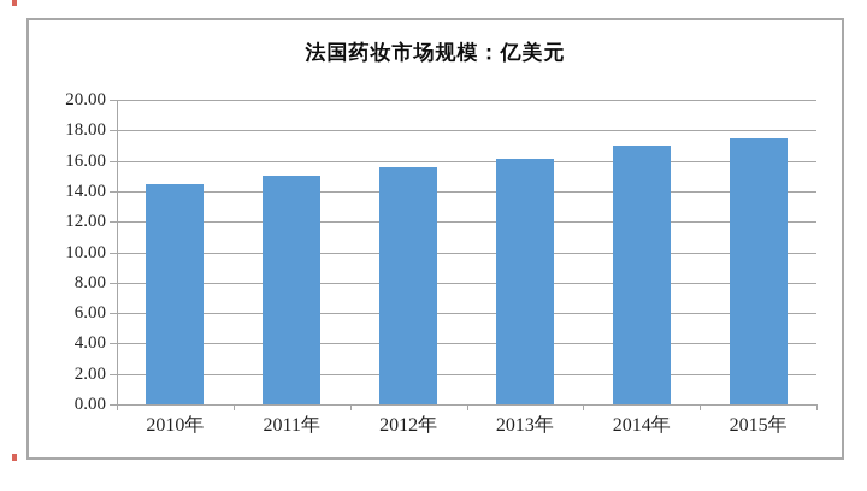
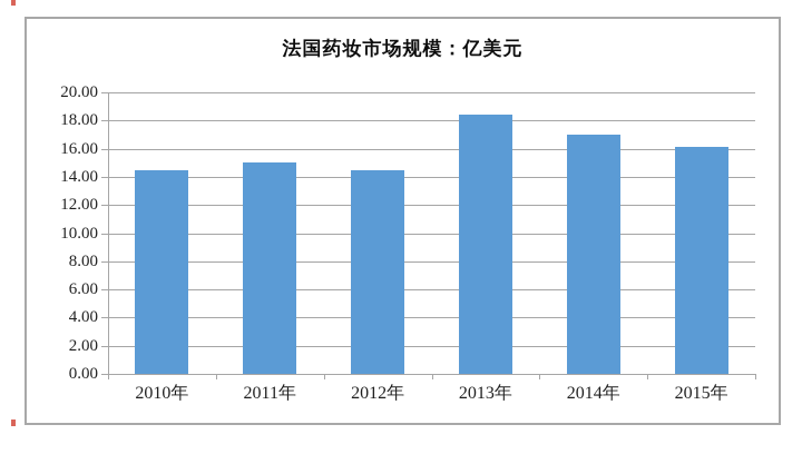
2012年: 15.6 -> 14.5
2013年: 16.1 -> 18.4
2015年: 17.5 -> 16.1
